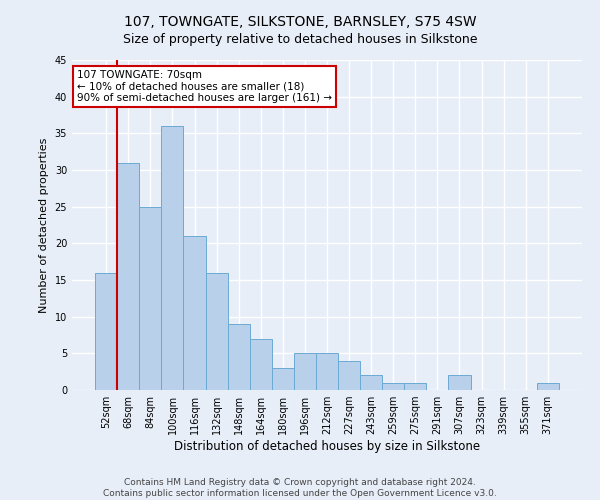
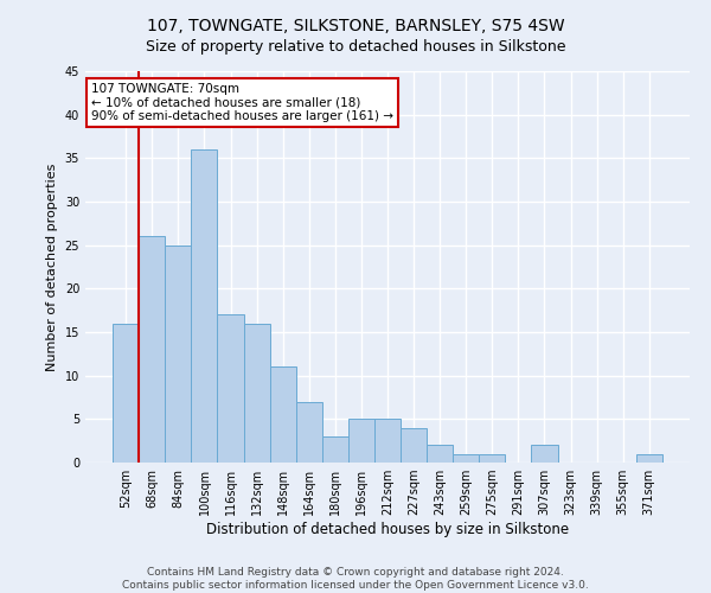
68sqm: 31 -> 26
116sqm: 21 -> 17
148sqm: 9 -> 11
